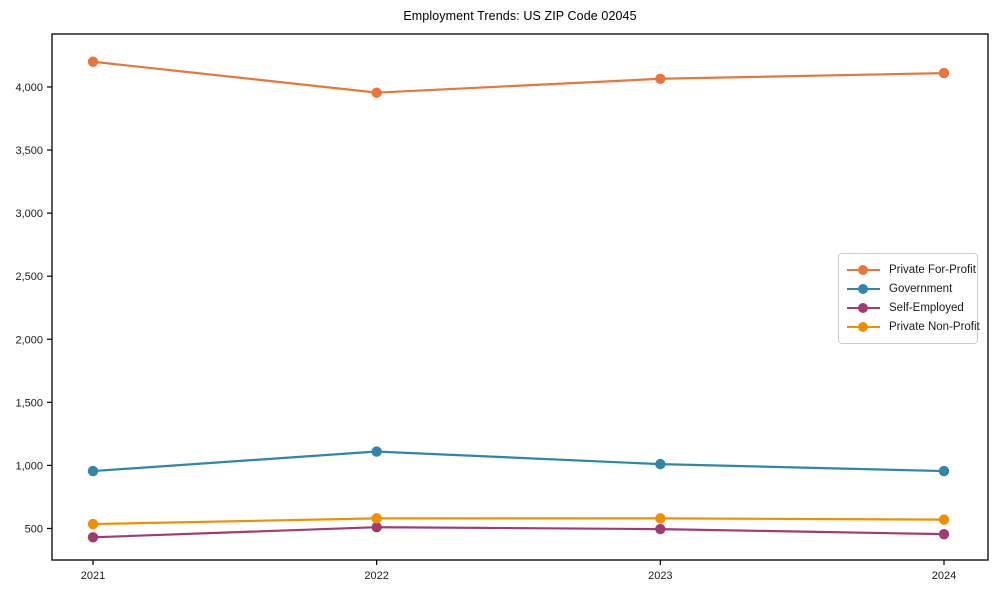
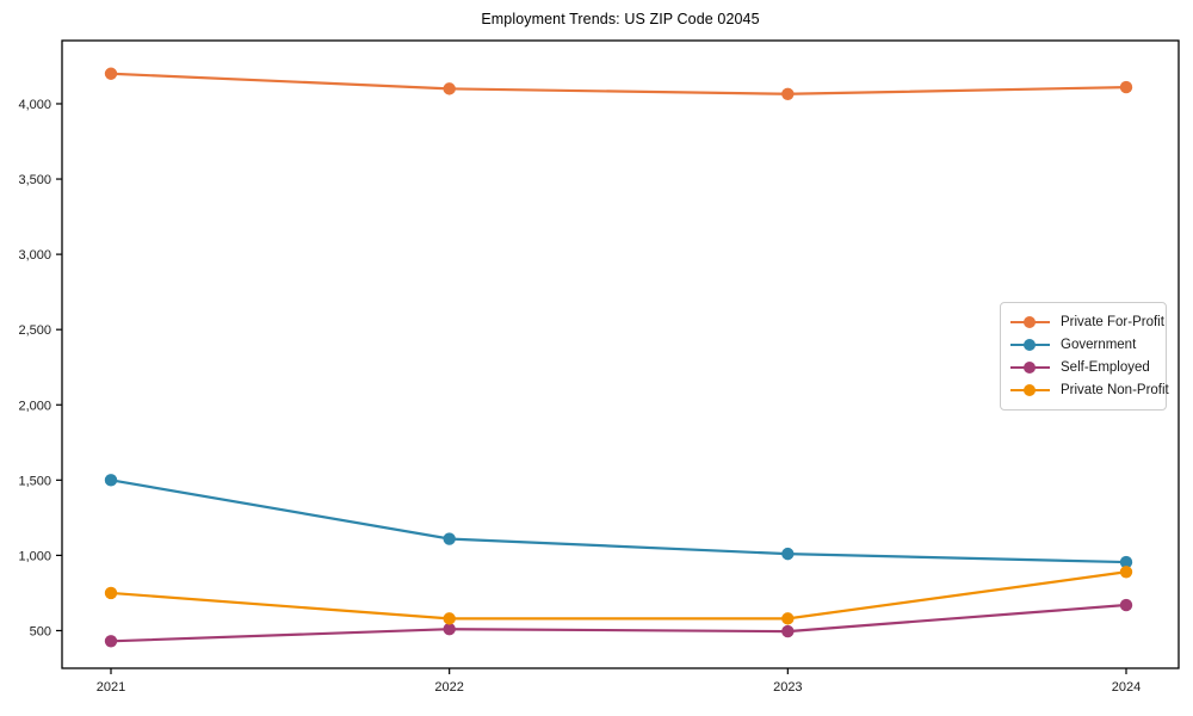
Government/2021: 960 -> 1500
Private Non-Profit/2021: 540 -> 750
Private For-Profit/2022: 3960 -> 4100
Self-Employed/2024: 460 -> 670
Private Non-Profit/2024: 570 -> 890
